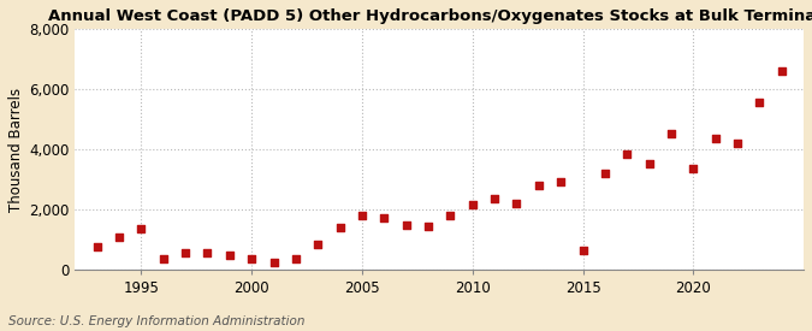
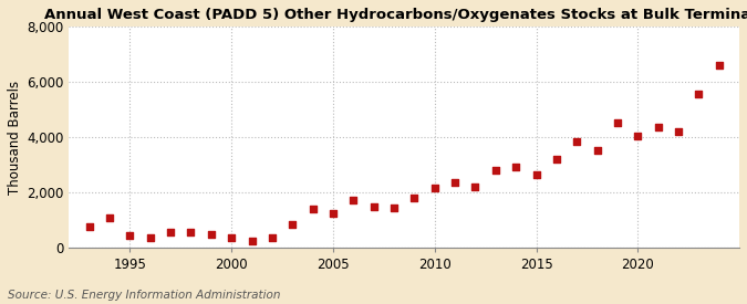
1995: 1,350 -> 450
2005: 1,800 -> 1,250
2015: 650 -> 2,650
2020: 3,350 -> 4,050
